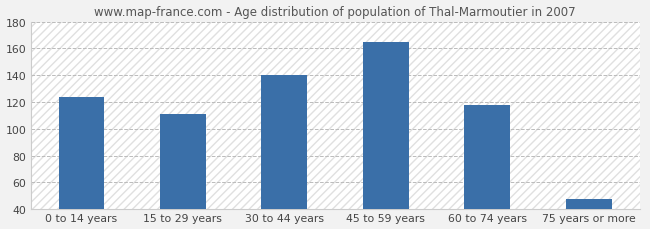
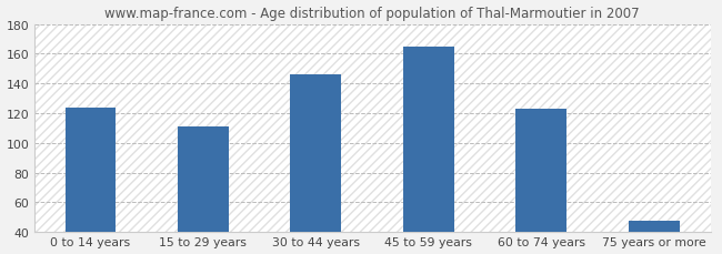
30 to 44 years: 140 -> 146
60 to 74 years: 118 -> 123
